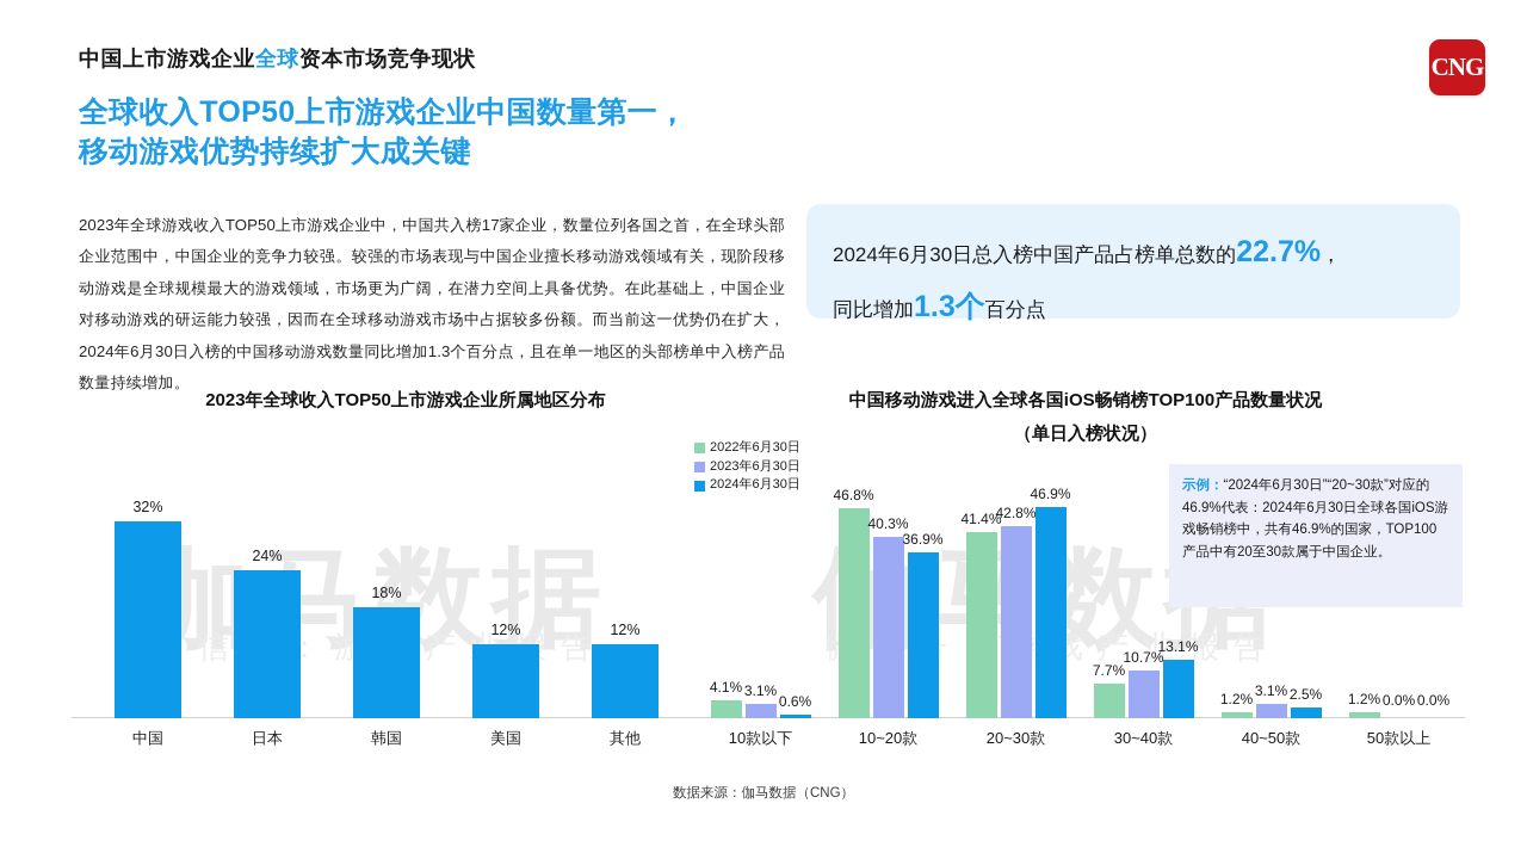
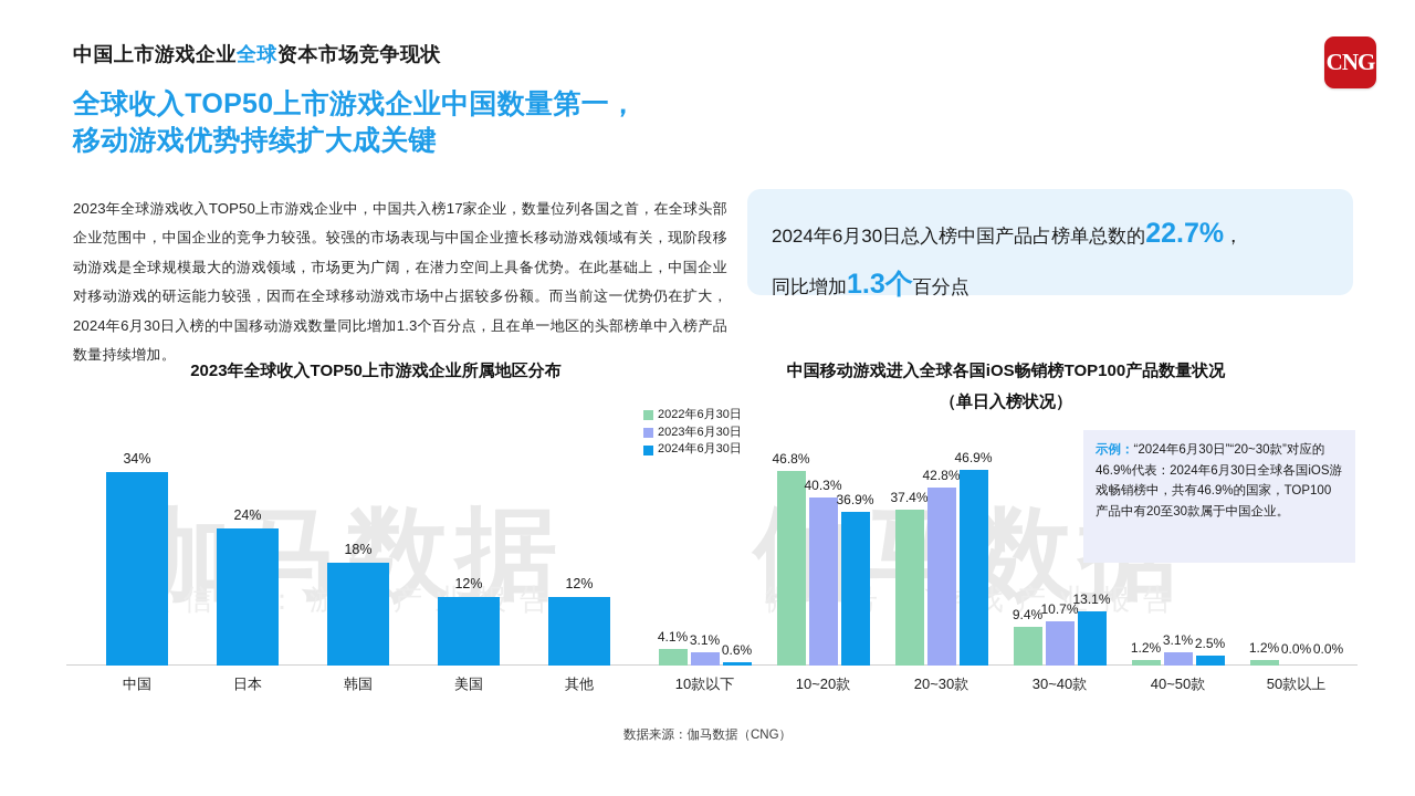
2023年全球收入TOP50上市游戏企业所属地区分布/中国: 32% -> 34%
中国移动游戏进入全球各国iOS畅销榜TOP100产品数量状况/2022年6月30日/20~30款: 41.4% -> 37.4%
中国移动游戏进入全球各国iOS畅销榜TOP100产品数量状况/2022年6月30日/30~40款: 7.7% -> 9.4%
